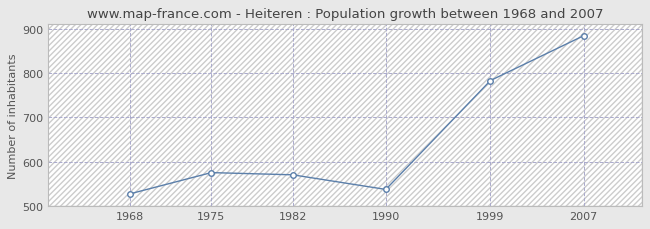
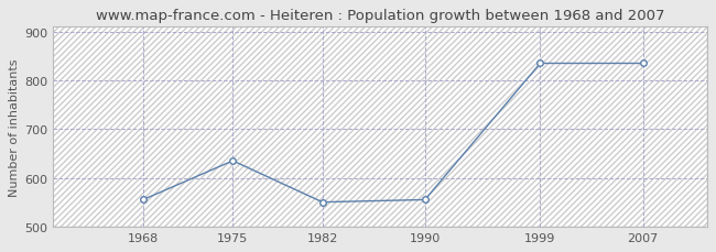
1968: 527 -> 555
1975: 575 -> 635
1982: 570 -> 550
1990: 537 -> 555
1999: 783 -> 835
2007: 884 -> 835
